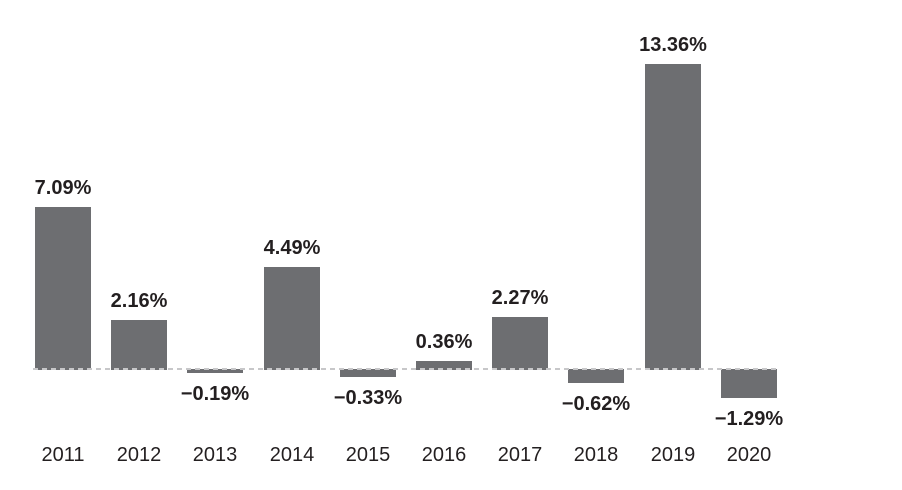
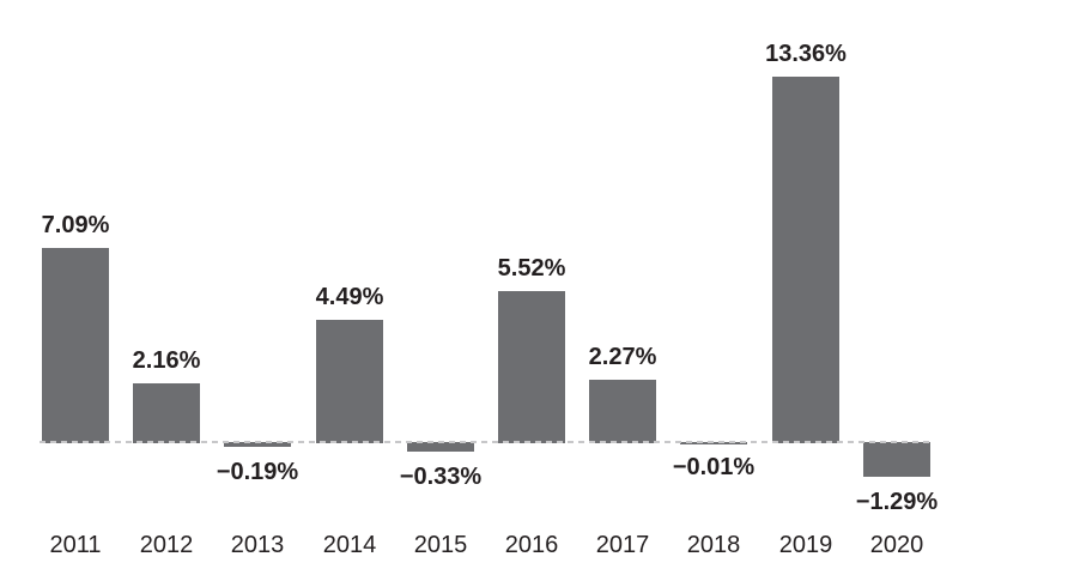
2016: 0.36% -> 5.52%
2018: −0.62% -> −0.01%
